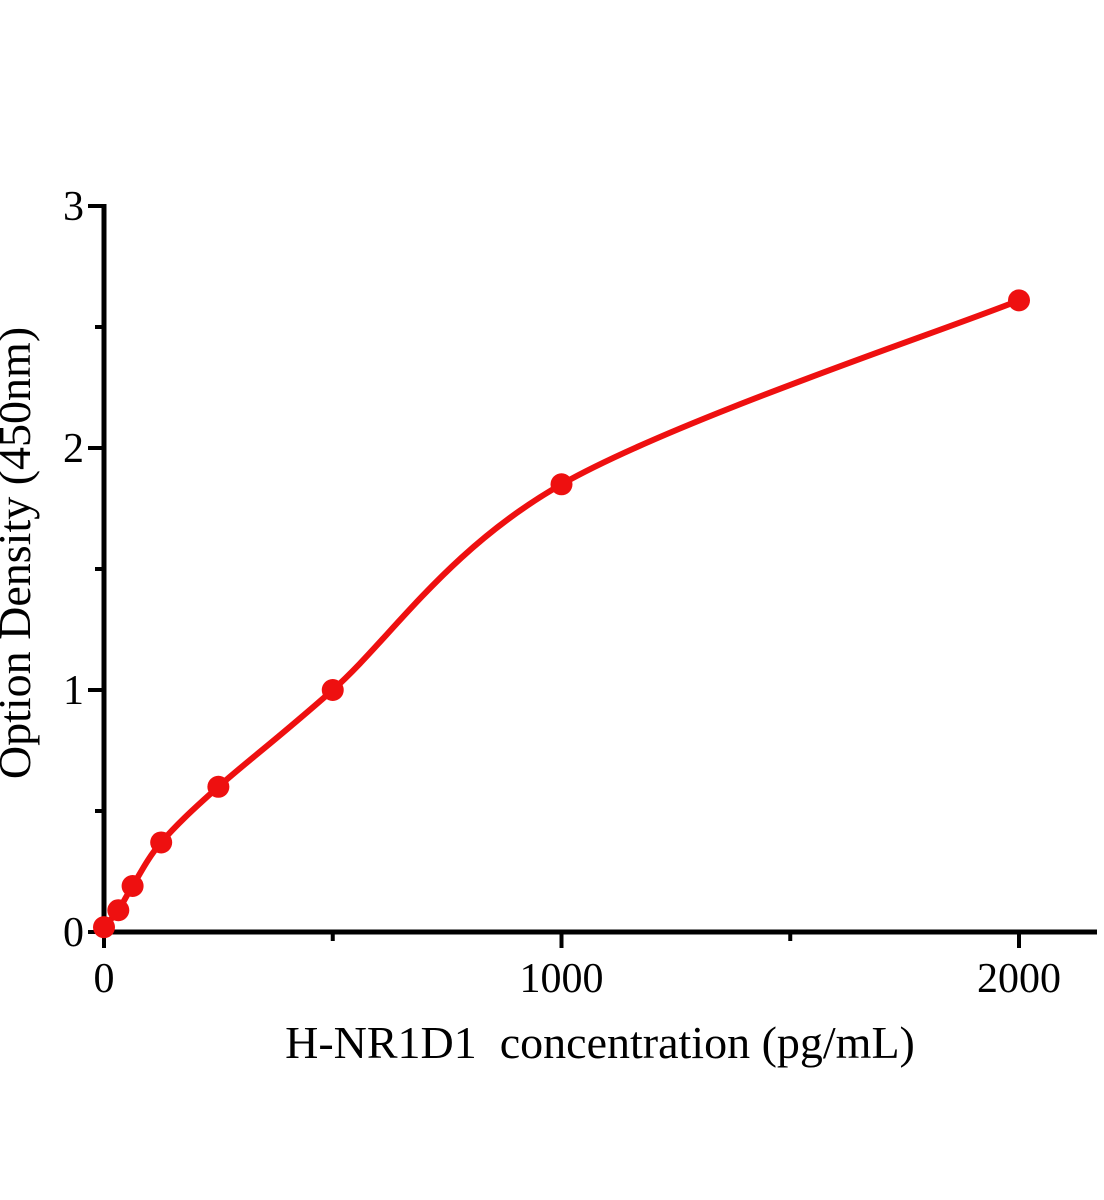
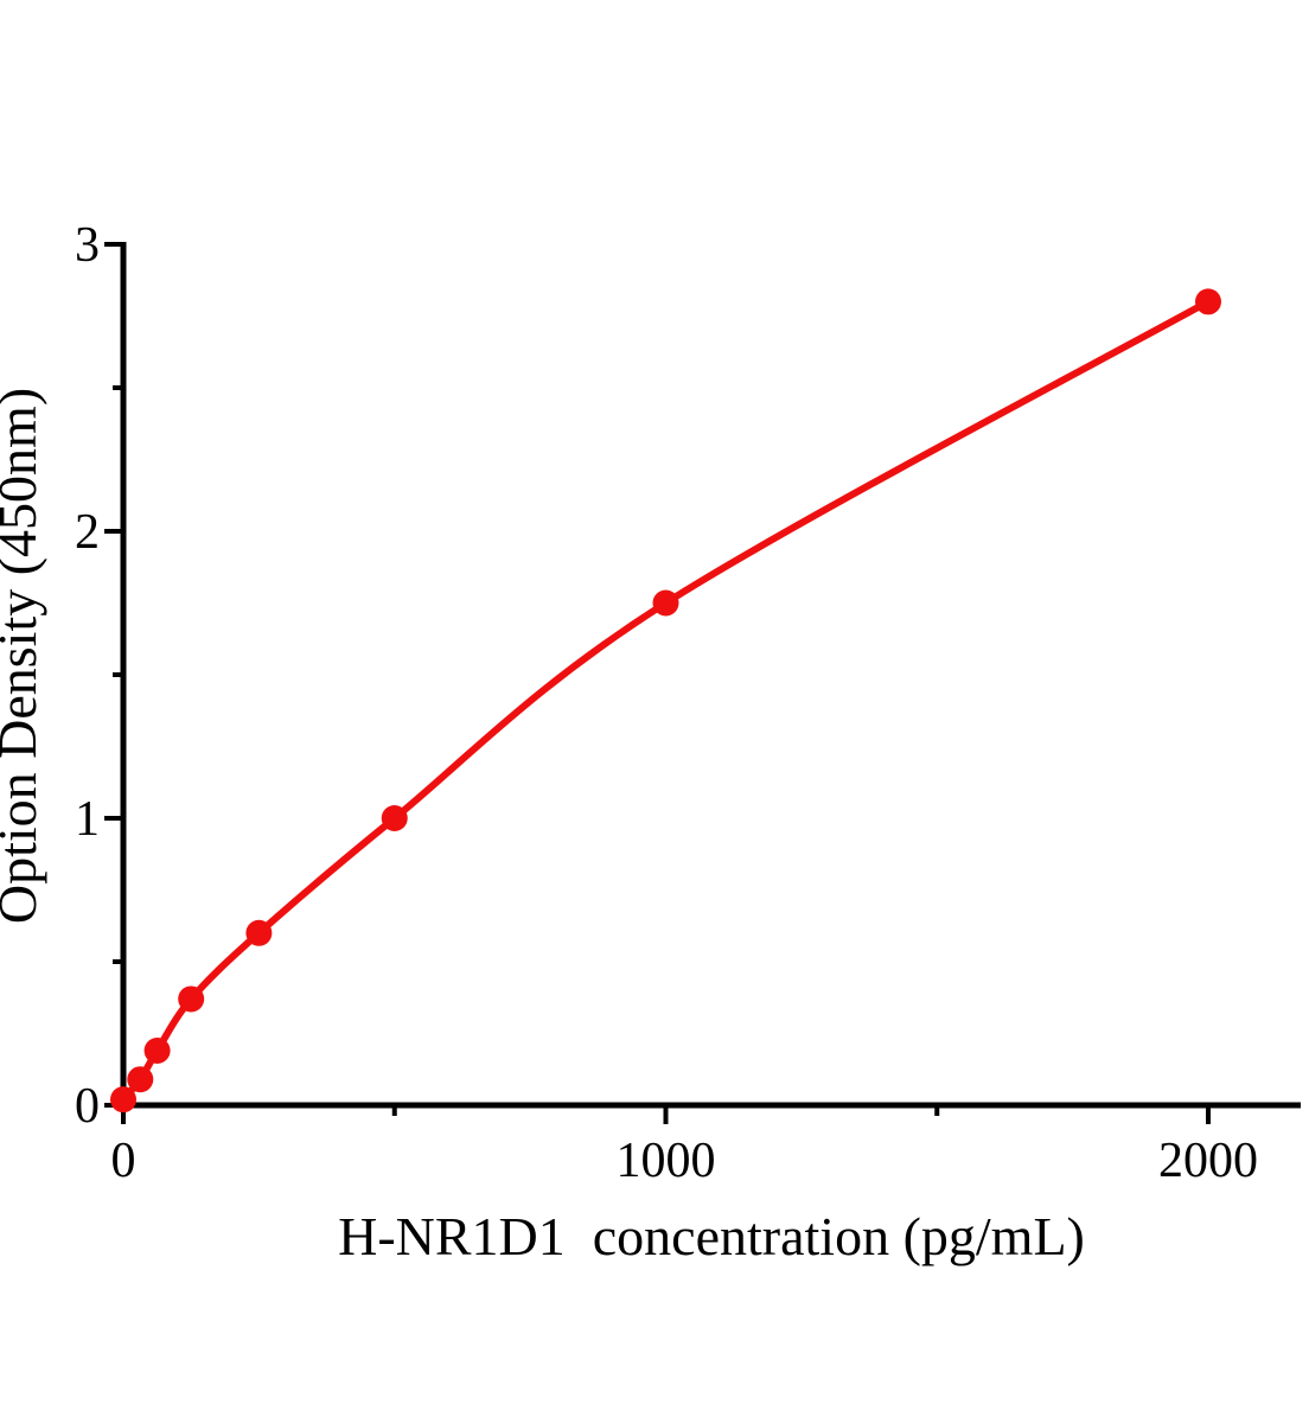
1000: 1.85 -> 1.75
2000: 2.61 -> 2.80
